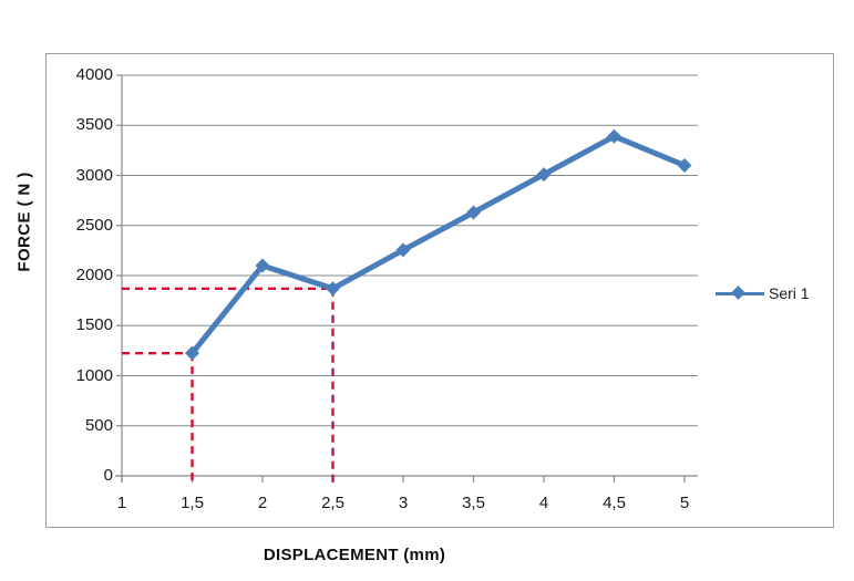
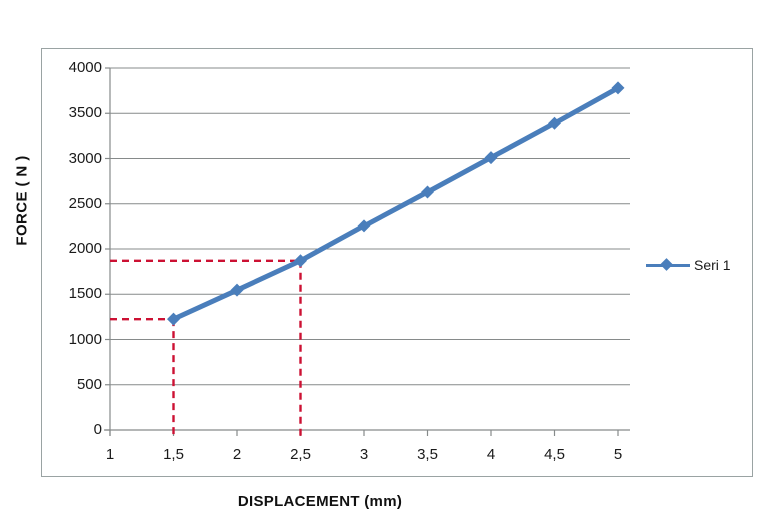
2: 2100 -> 1500
5: 3100 -> 3800
